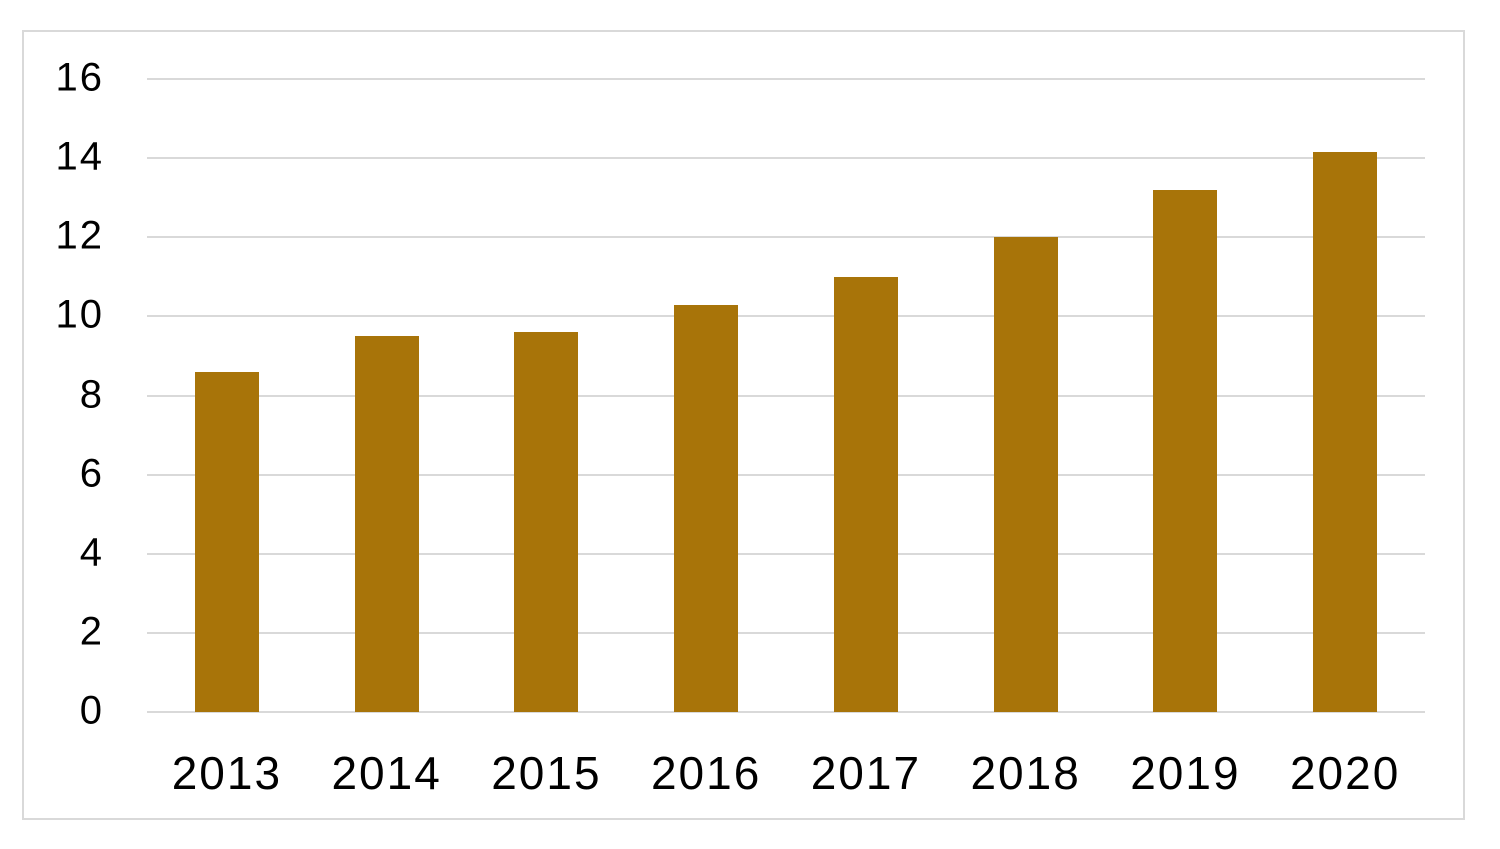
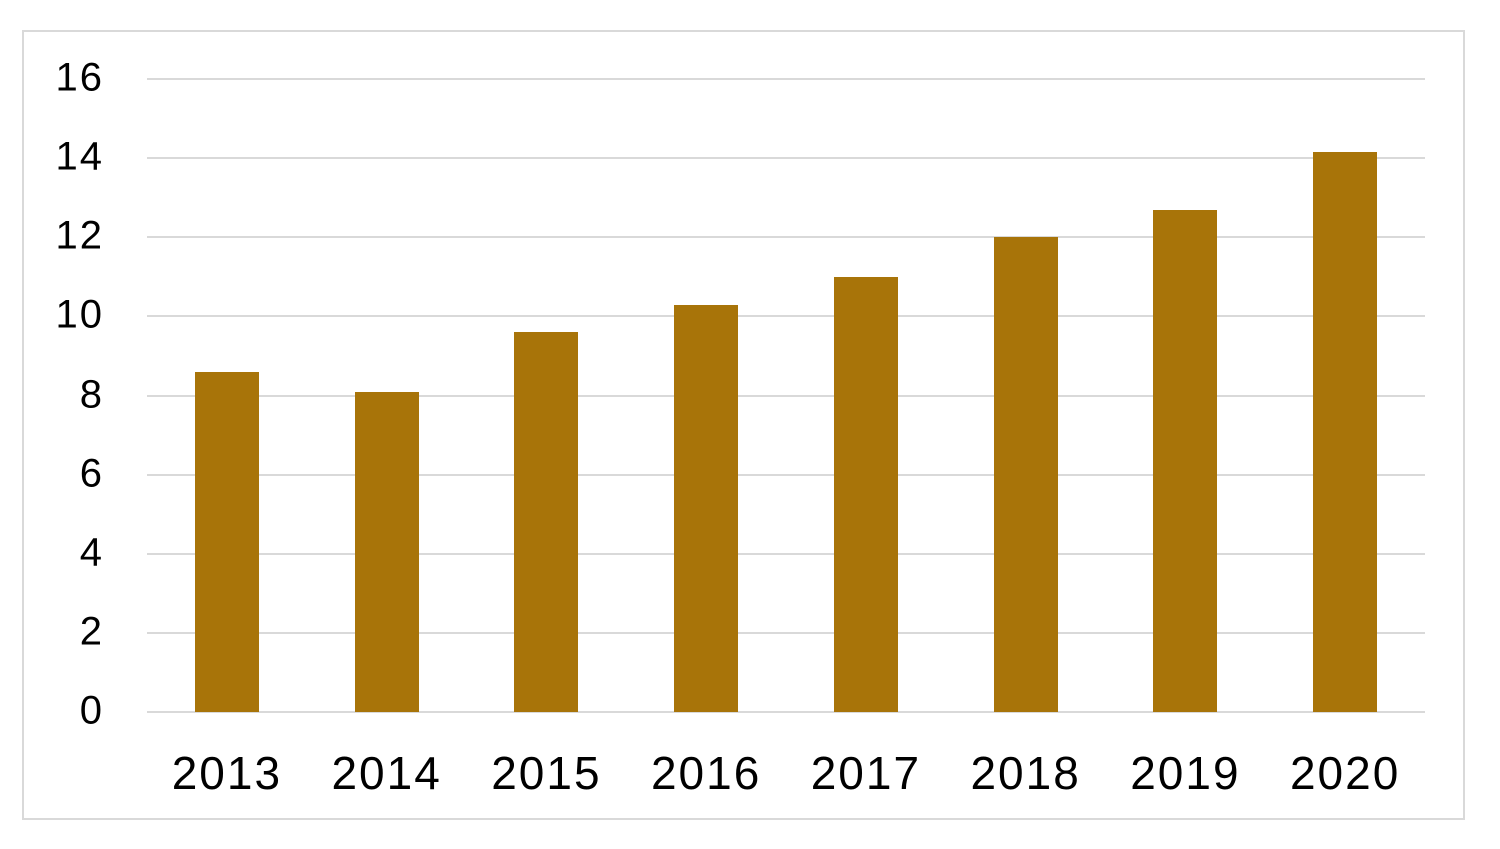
2014: 9.5 -> 8.1
2019: 13.2 -> 12.7
